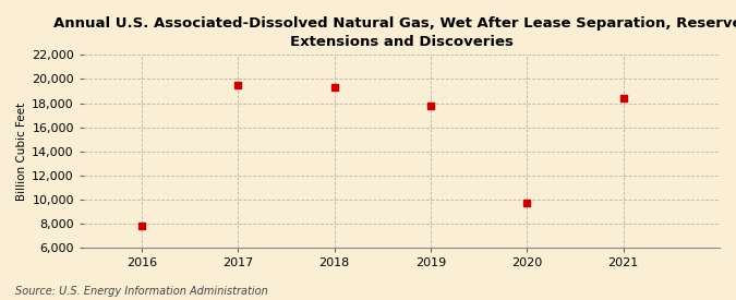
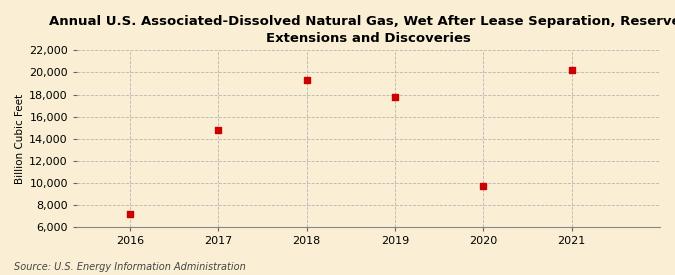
2016: 7,800 -> 7,200
2017: 19,500 -> 14,800
2021: 18,400 -> 20,200
